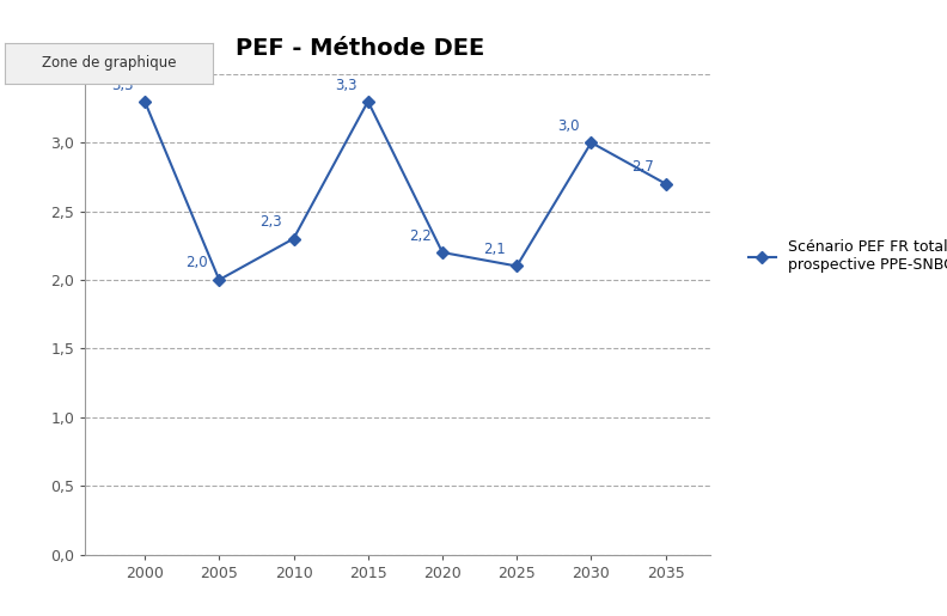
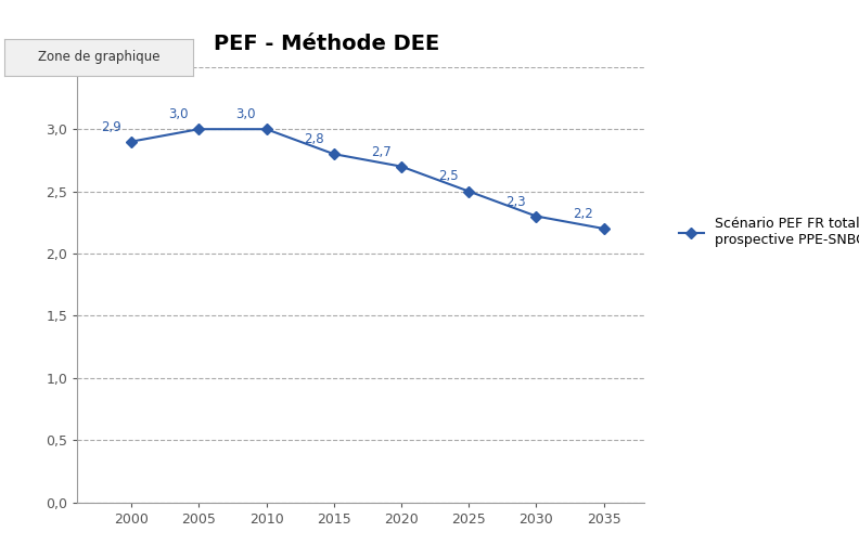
2000: 3,3 -> 2,9
2005: 2,0 -> 3,0
2010: 2,3 -> 3,0
2015: 3,3 -> 2,8
2020: 2,2 -> 2,7
2025: 2,1 -> 2,5
2030: 3,0 -> 2,3
2035: 2,7 -> 2,2
